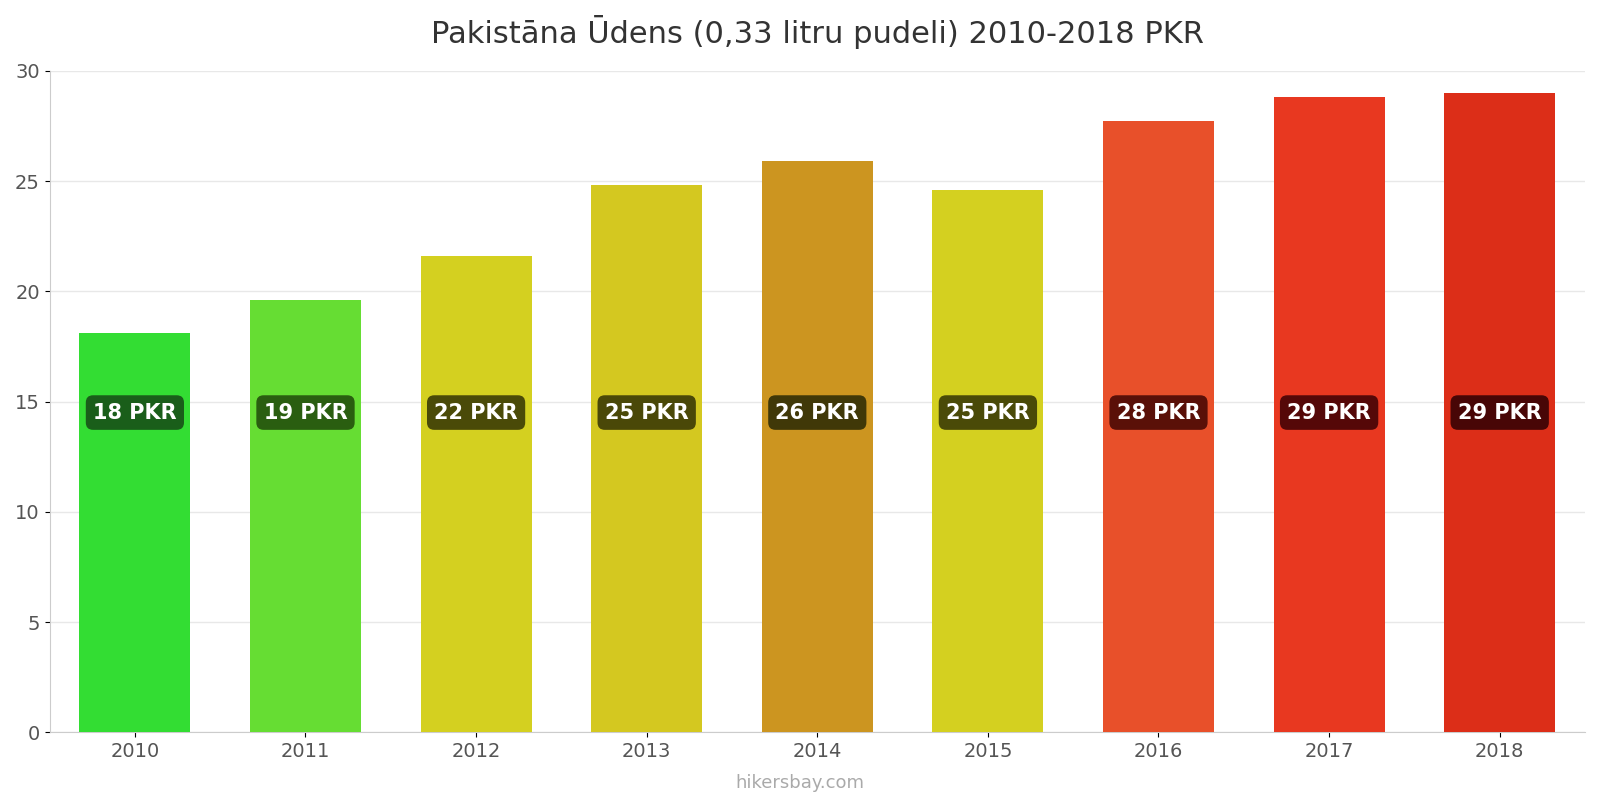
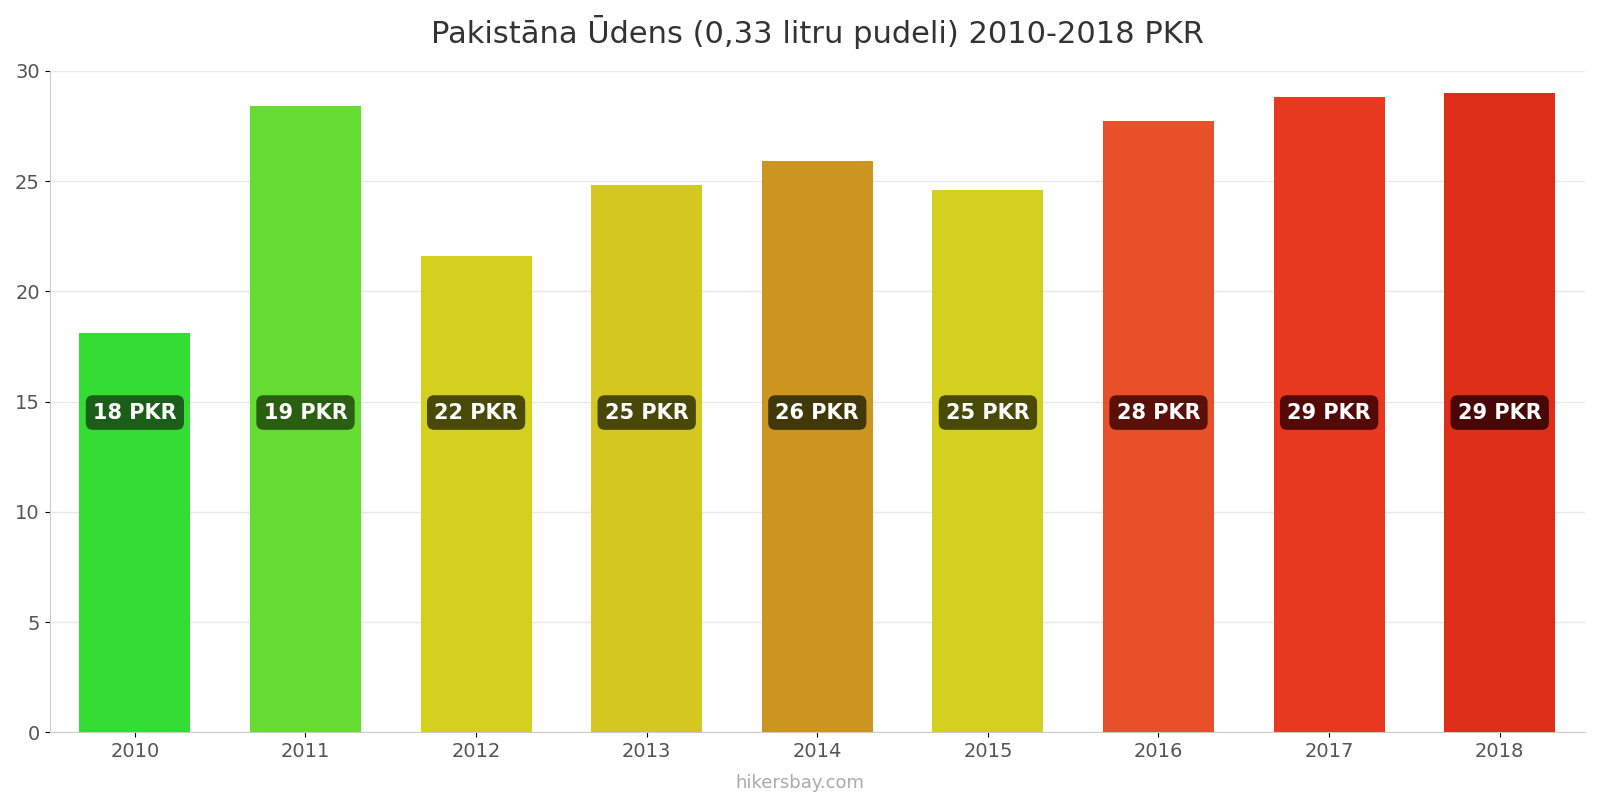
2011: 19.6 -> 28.4
